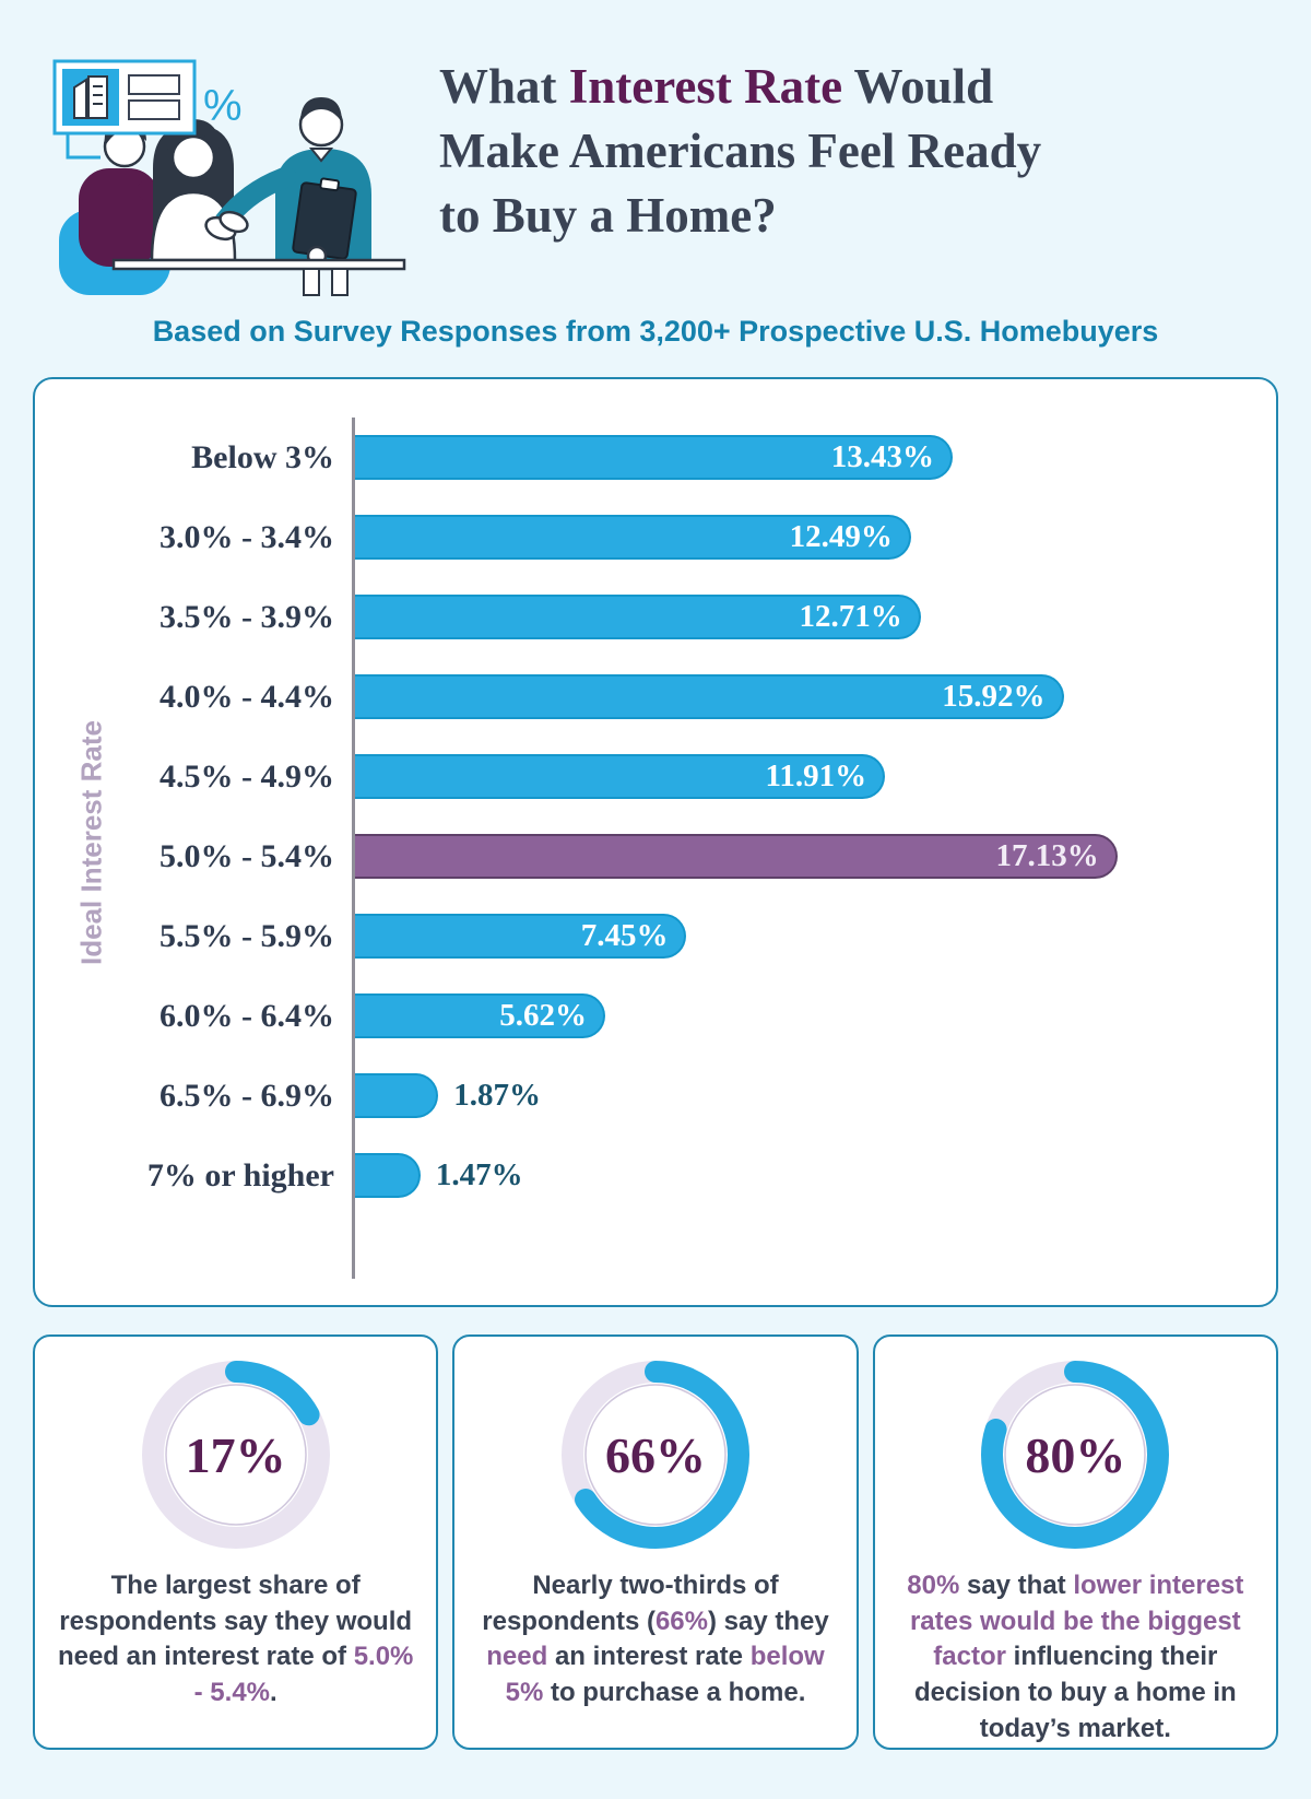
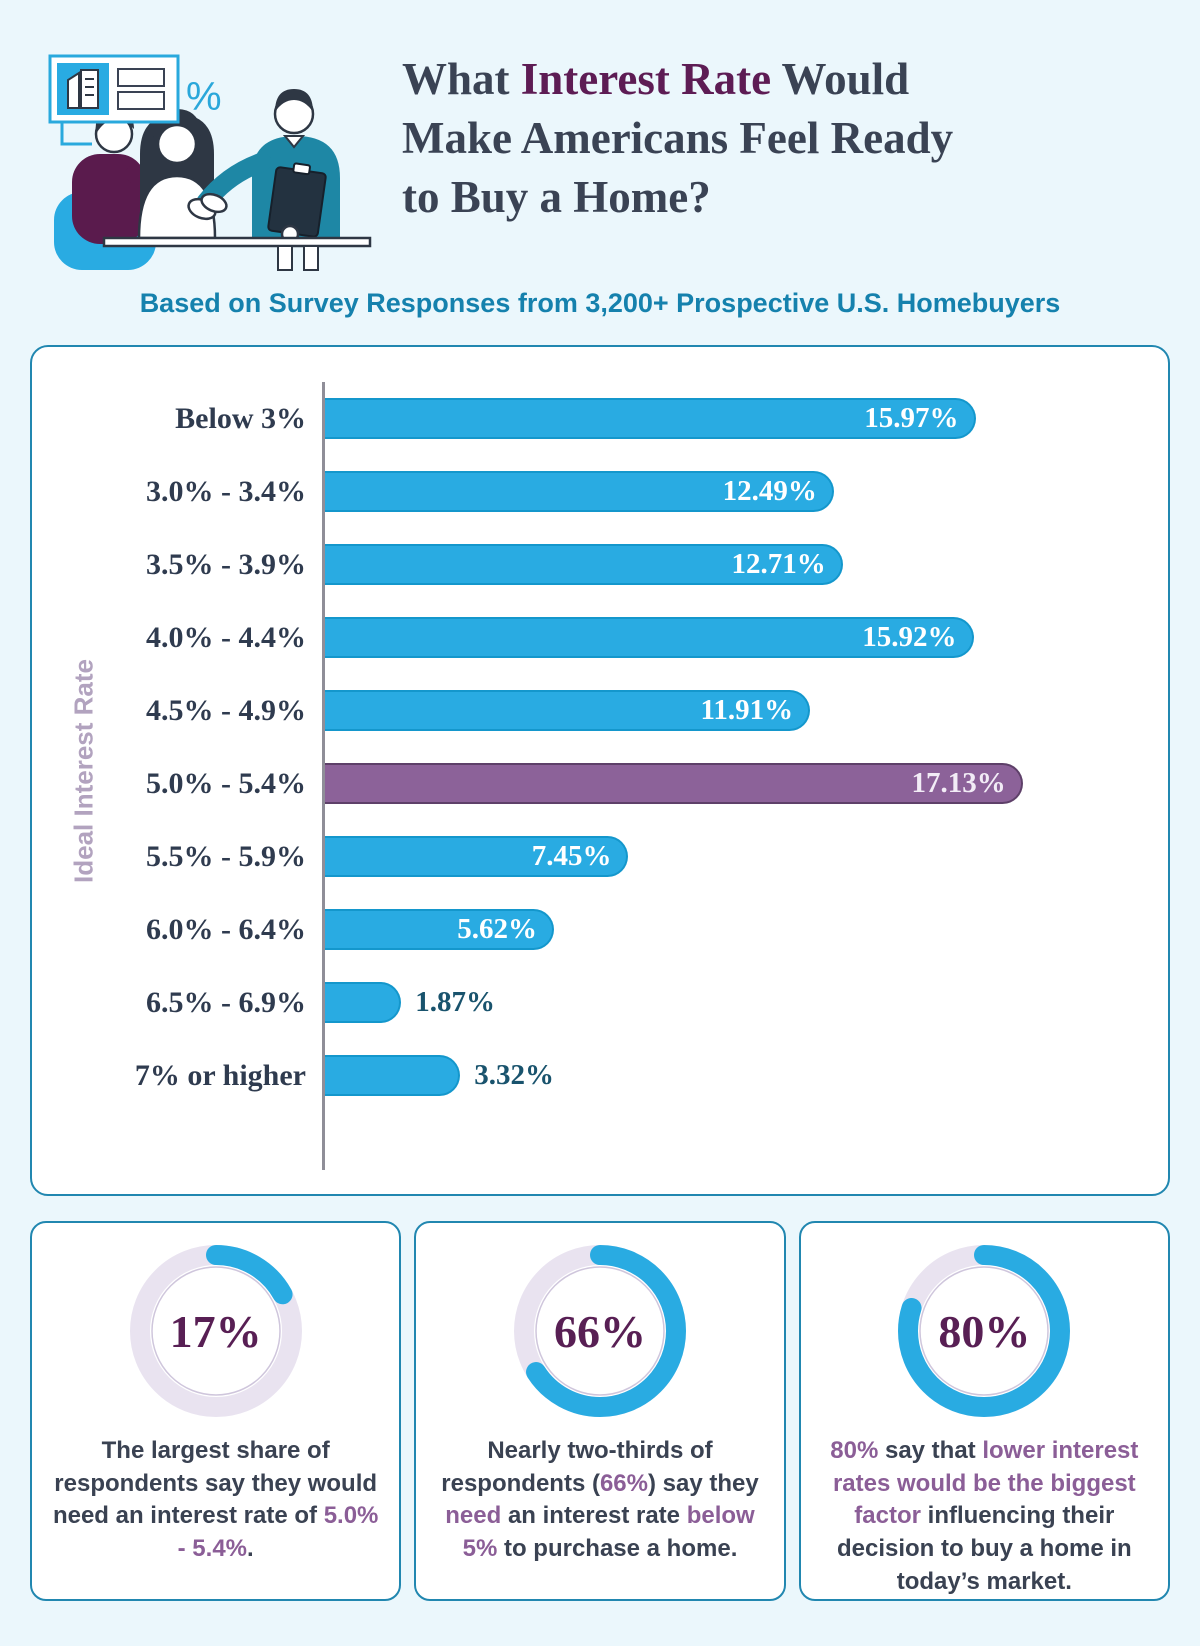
Below 3%: 13.43% -> 15.97%
7% or higher: 1.47% -> 3.32%
